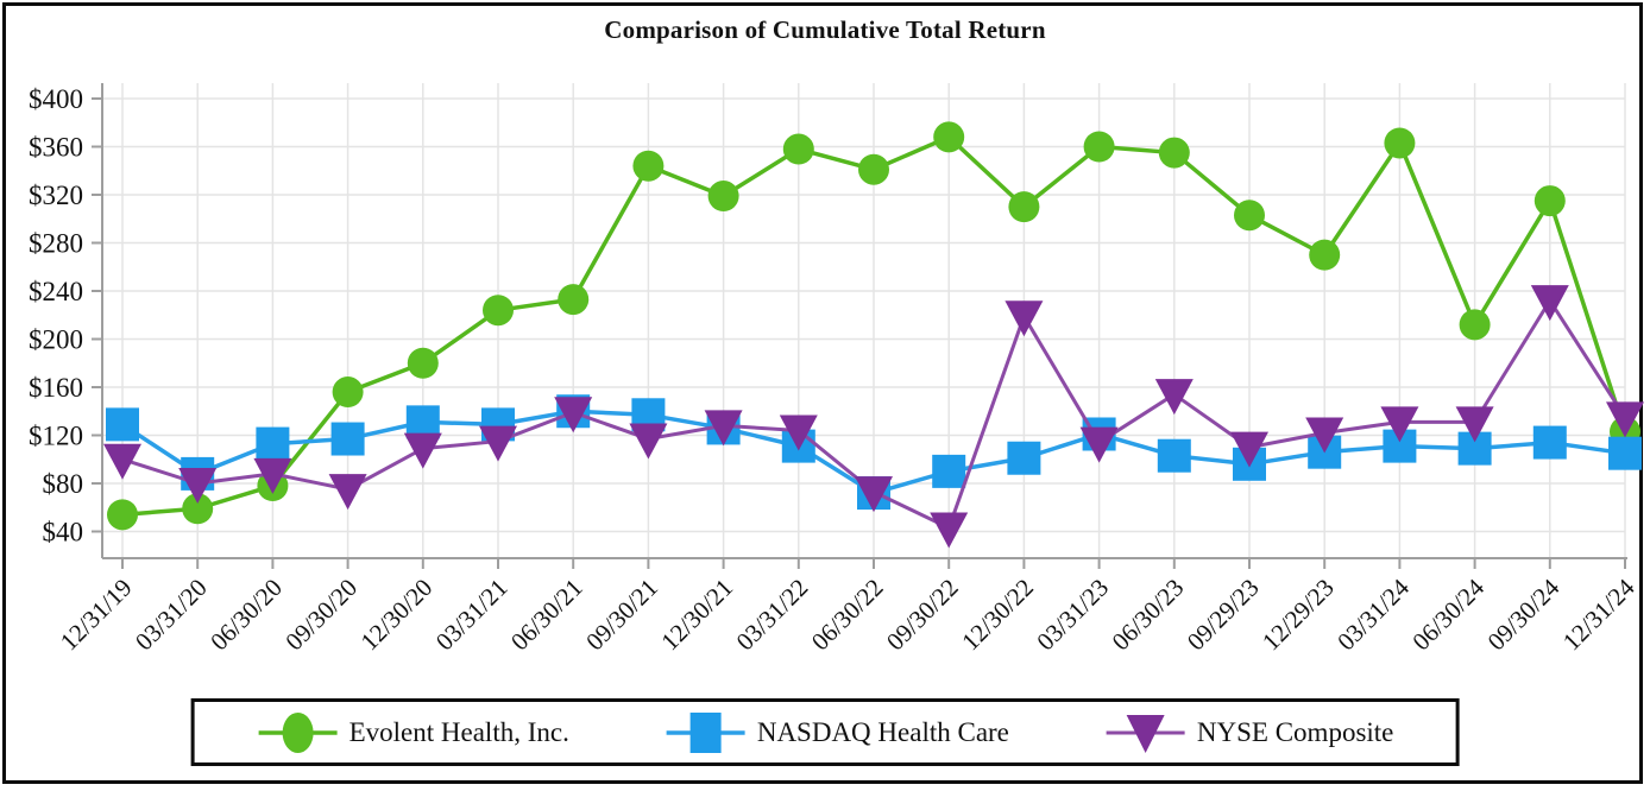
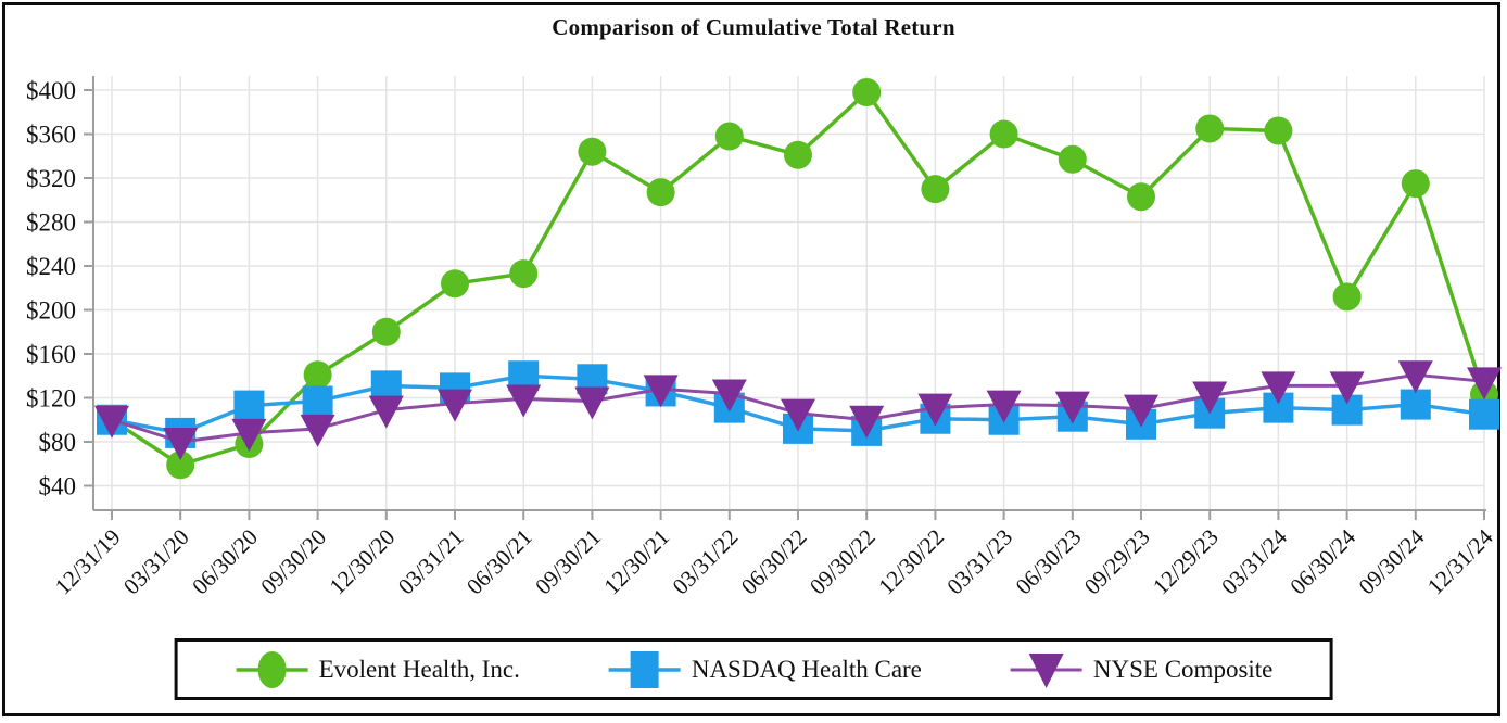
Evolent Health, Inc./12/31/19: $54 -> $100
NASDAQ Health Care/12/31/19: $129 -> $100
Evolent Health, Inc./09/30/20: $156 -> $141
NYSE Composite/09/30/20: $75 -> $92
NYSE Composite/06/30/21: $139 -> $119
Evolent Health, Inc./12/30/21: $319 -> $307
NASDAQ Health Care/06/30/22: $72 -> $92
NYSE Composite/06/30/22: $73 -> $106
Evolent Health, Inc./09/30/22: $368 -> $398
NYSE Composite/09/30/22: $43 -> $100
NYSE Composite/12/30/22: $219 -> $111
NASDAQ Health Care/03/31/23: $121 -> $100
Evolent Health, Inc./06/30/23: $355 -> $337
NYSE Composite/06/30/23: $154 -> $113
Evolent Health, Inc./12/29/23: $270 -> $365
NYSE Composite/09/30/24: $232 -> $141
